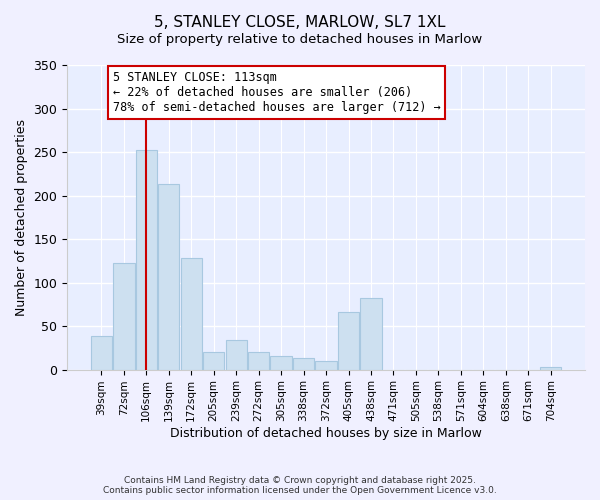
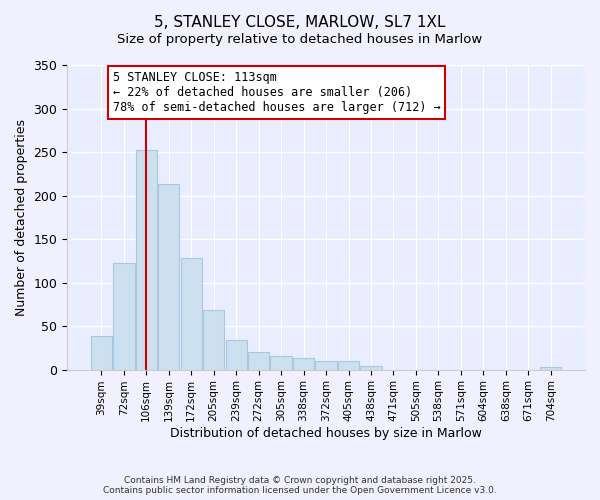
205sqm: 20 -> 68
405sqm: 66 -> 10
438sqm: 82 -> 4
